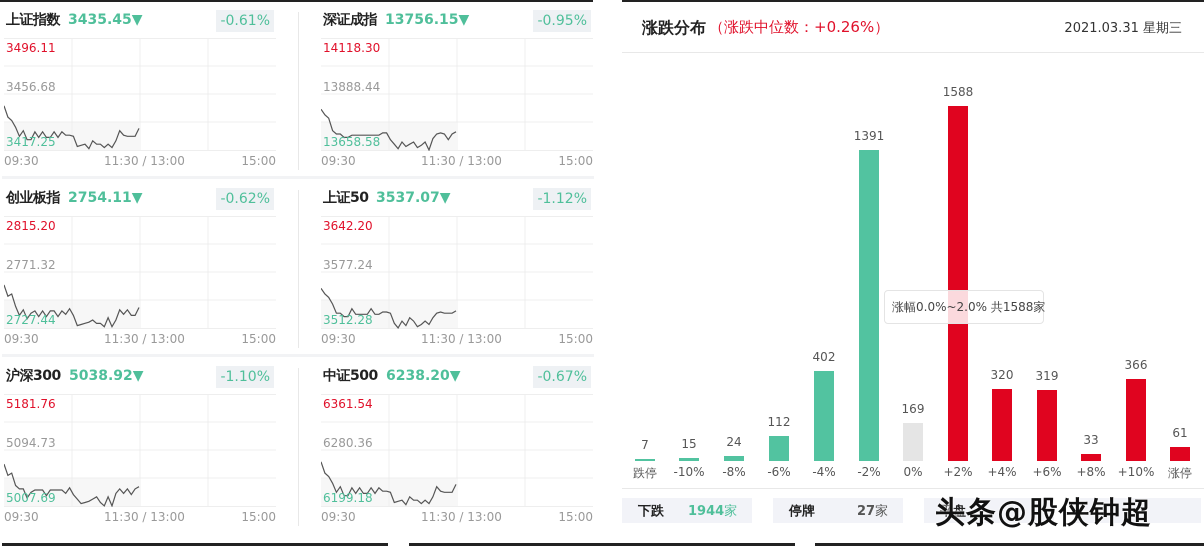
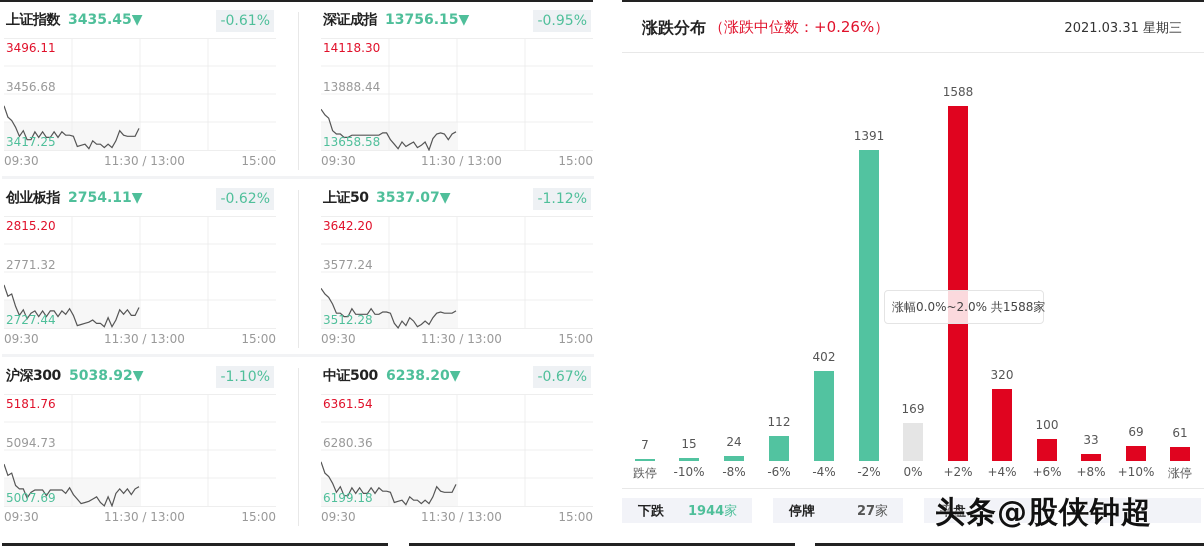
涨跌分布（涨跌中位数：+0.26%）/+6%: 319 -> 100
涨跌分布（涨跌中位数：+0.26%）/+10%: 366 -> 69
